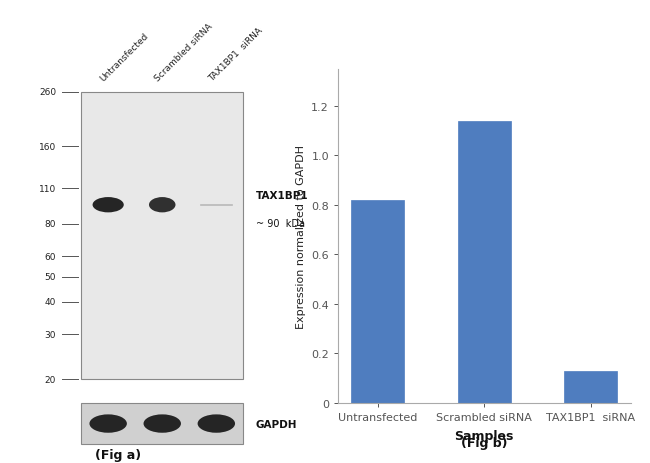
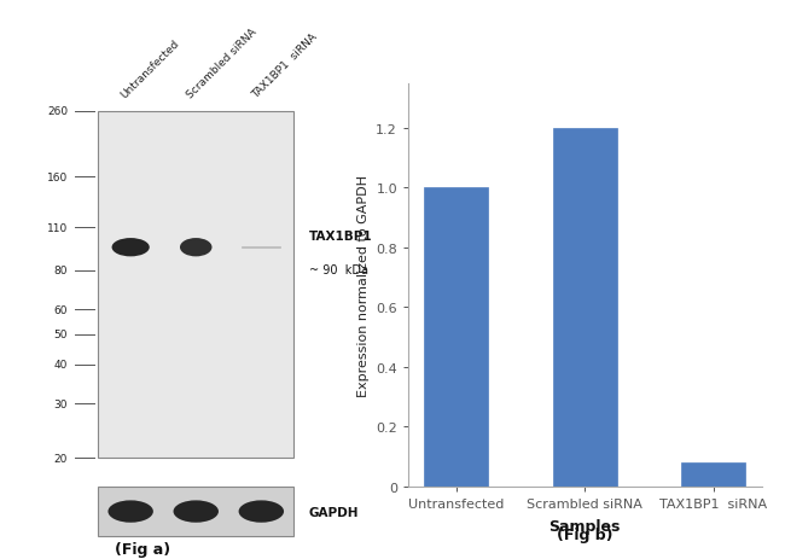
Untransfected: 0.82 -> 1.00
Scrambled siRNA: 1.14 -> 1.20
TAX1BP1 siRNA: 0.13 -> 0.08
